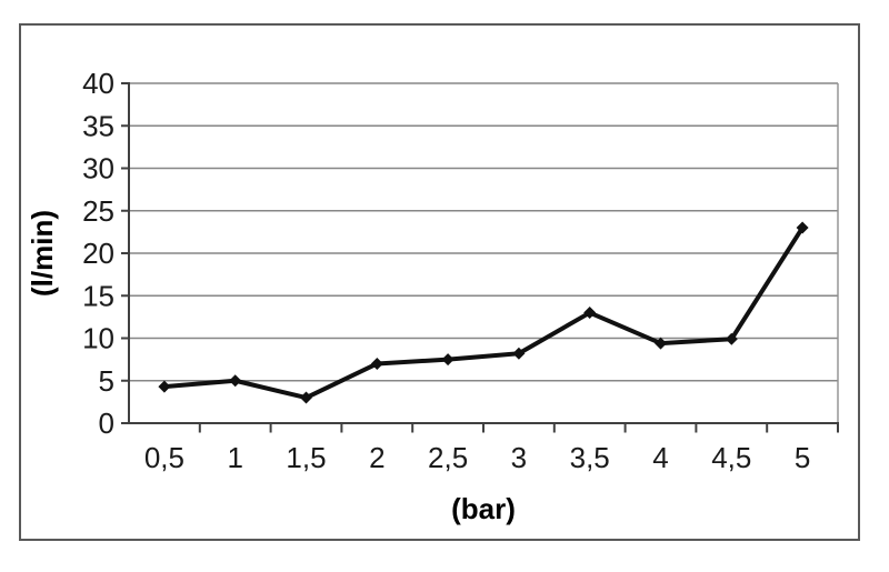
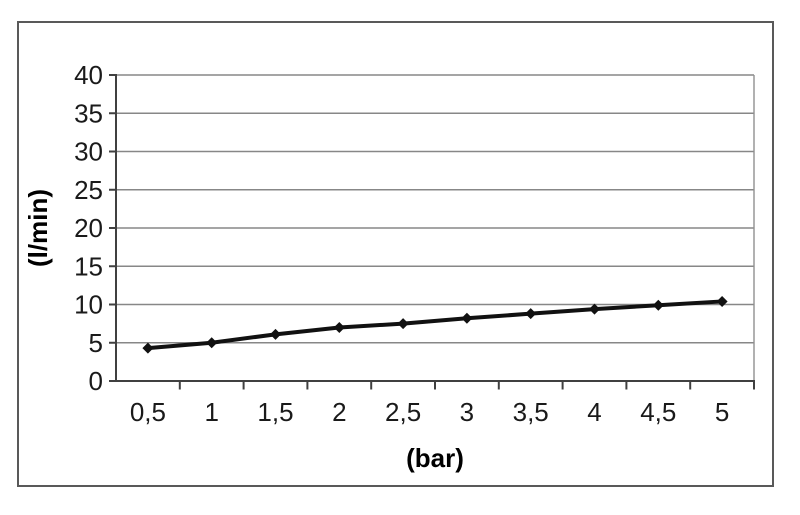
1,5: 3 -> 6
3,5: 13 -> 9
5: 23 -> 10
